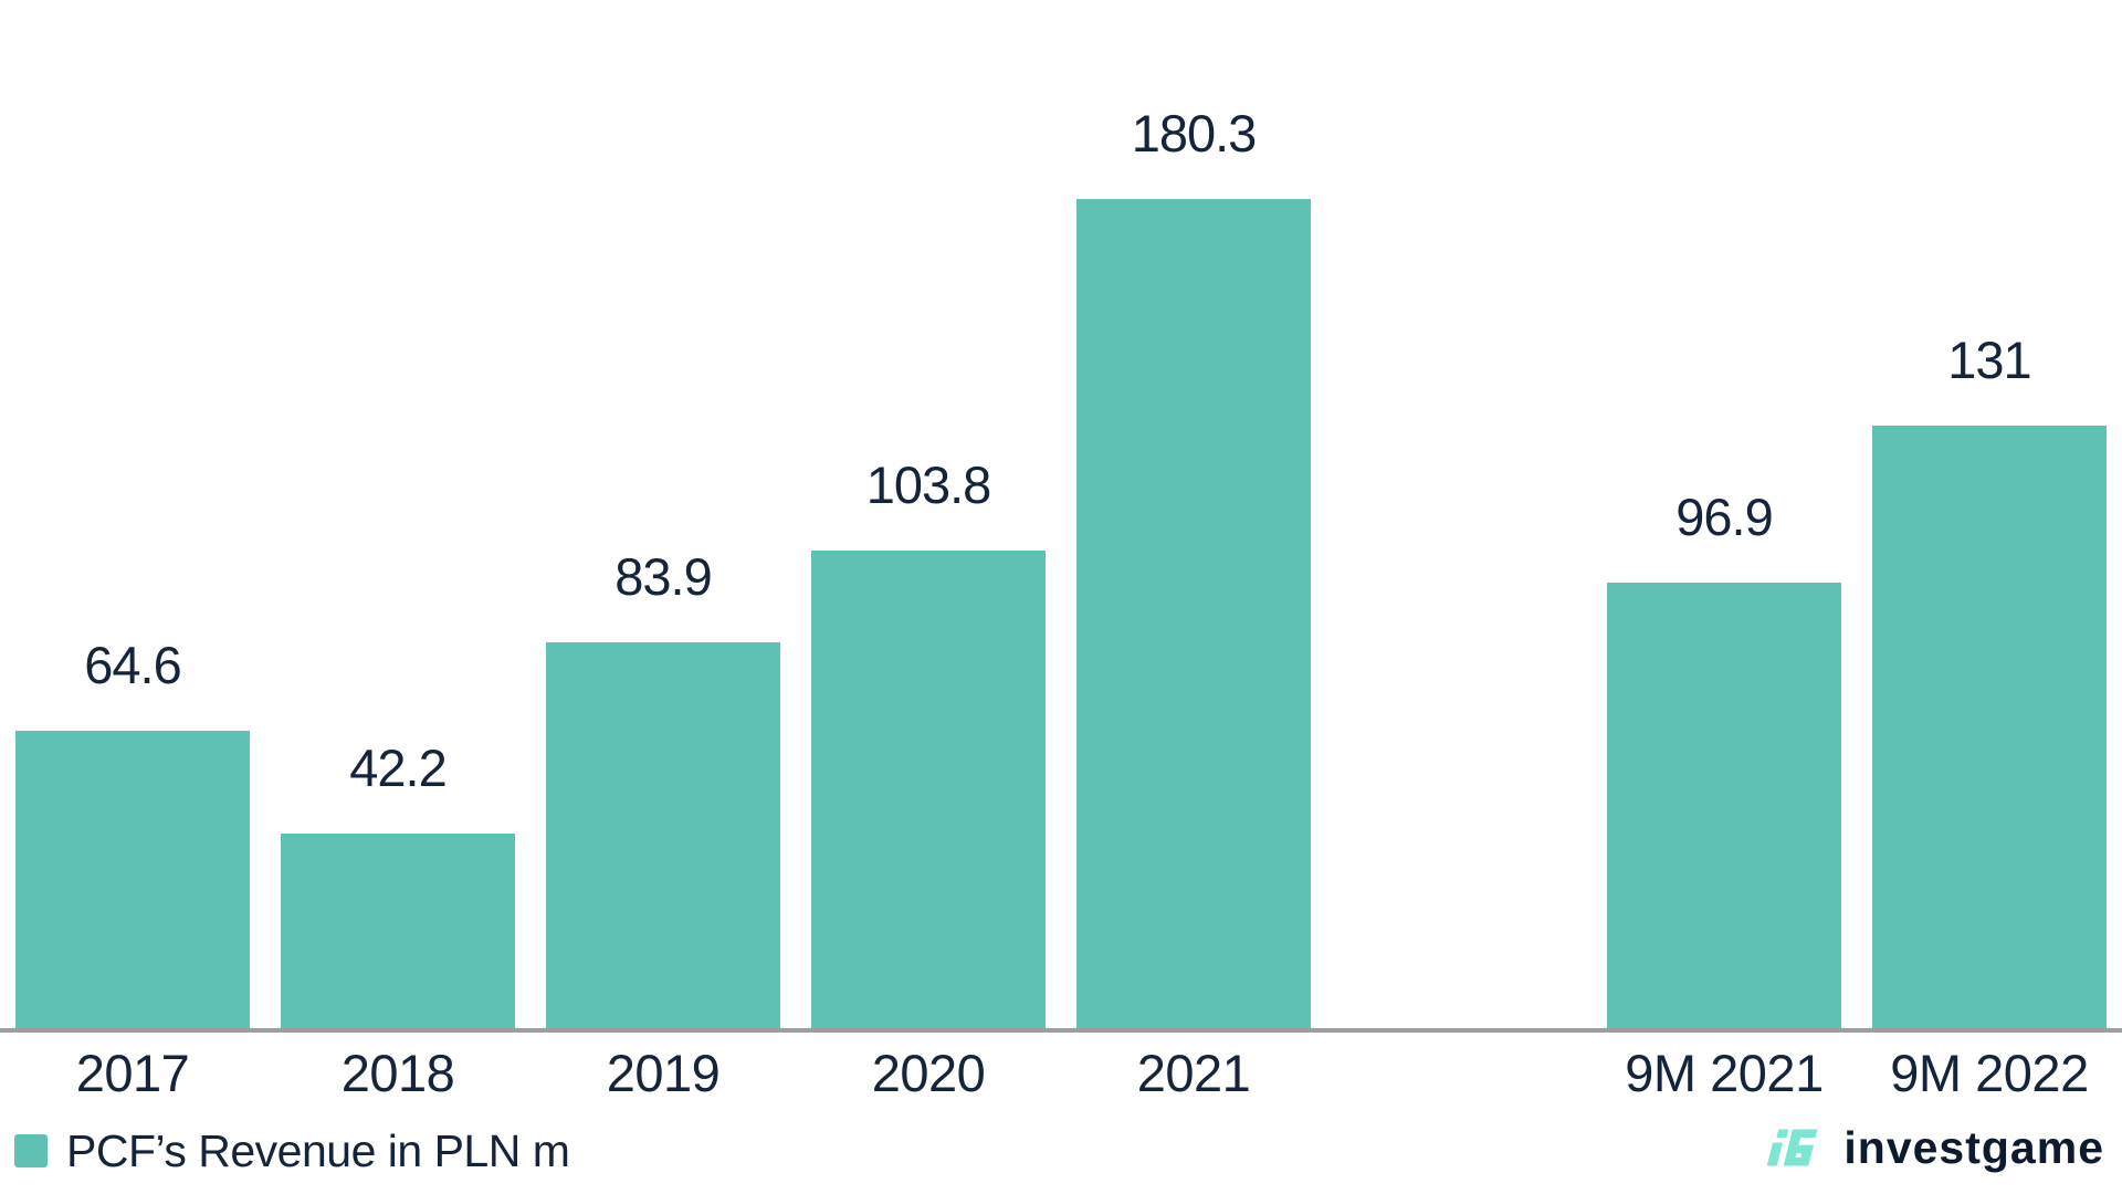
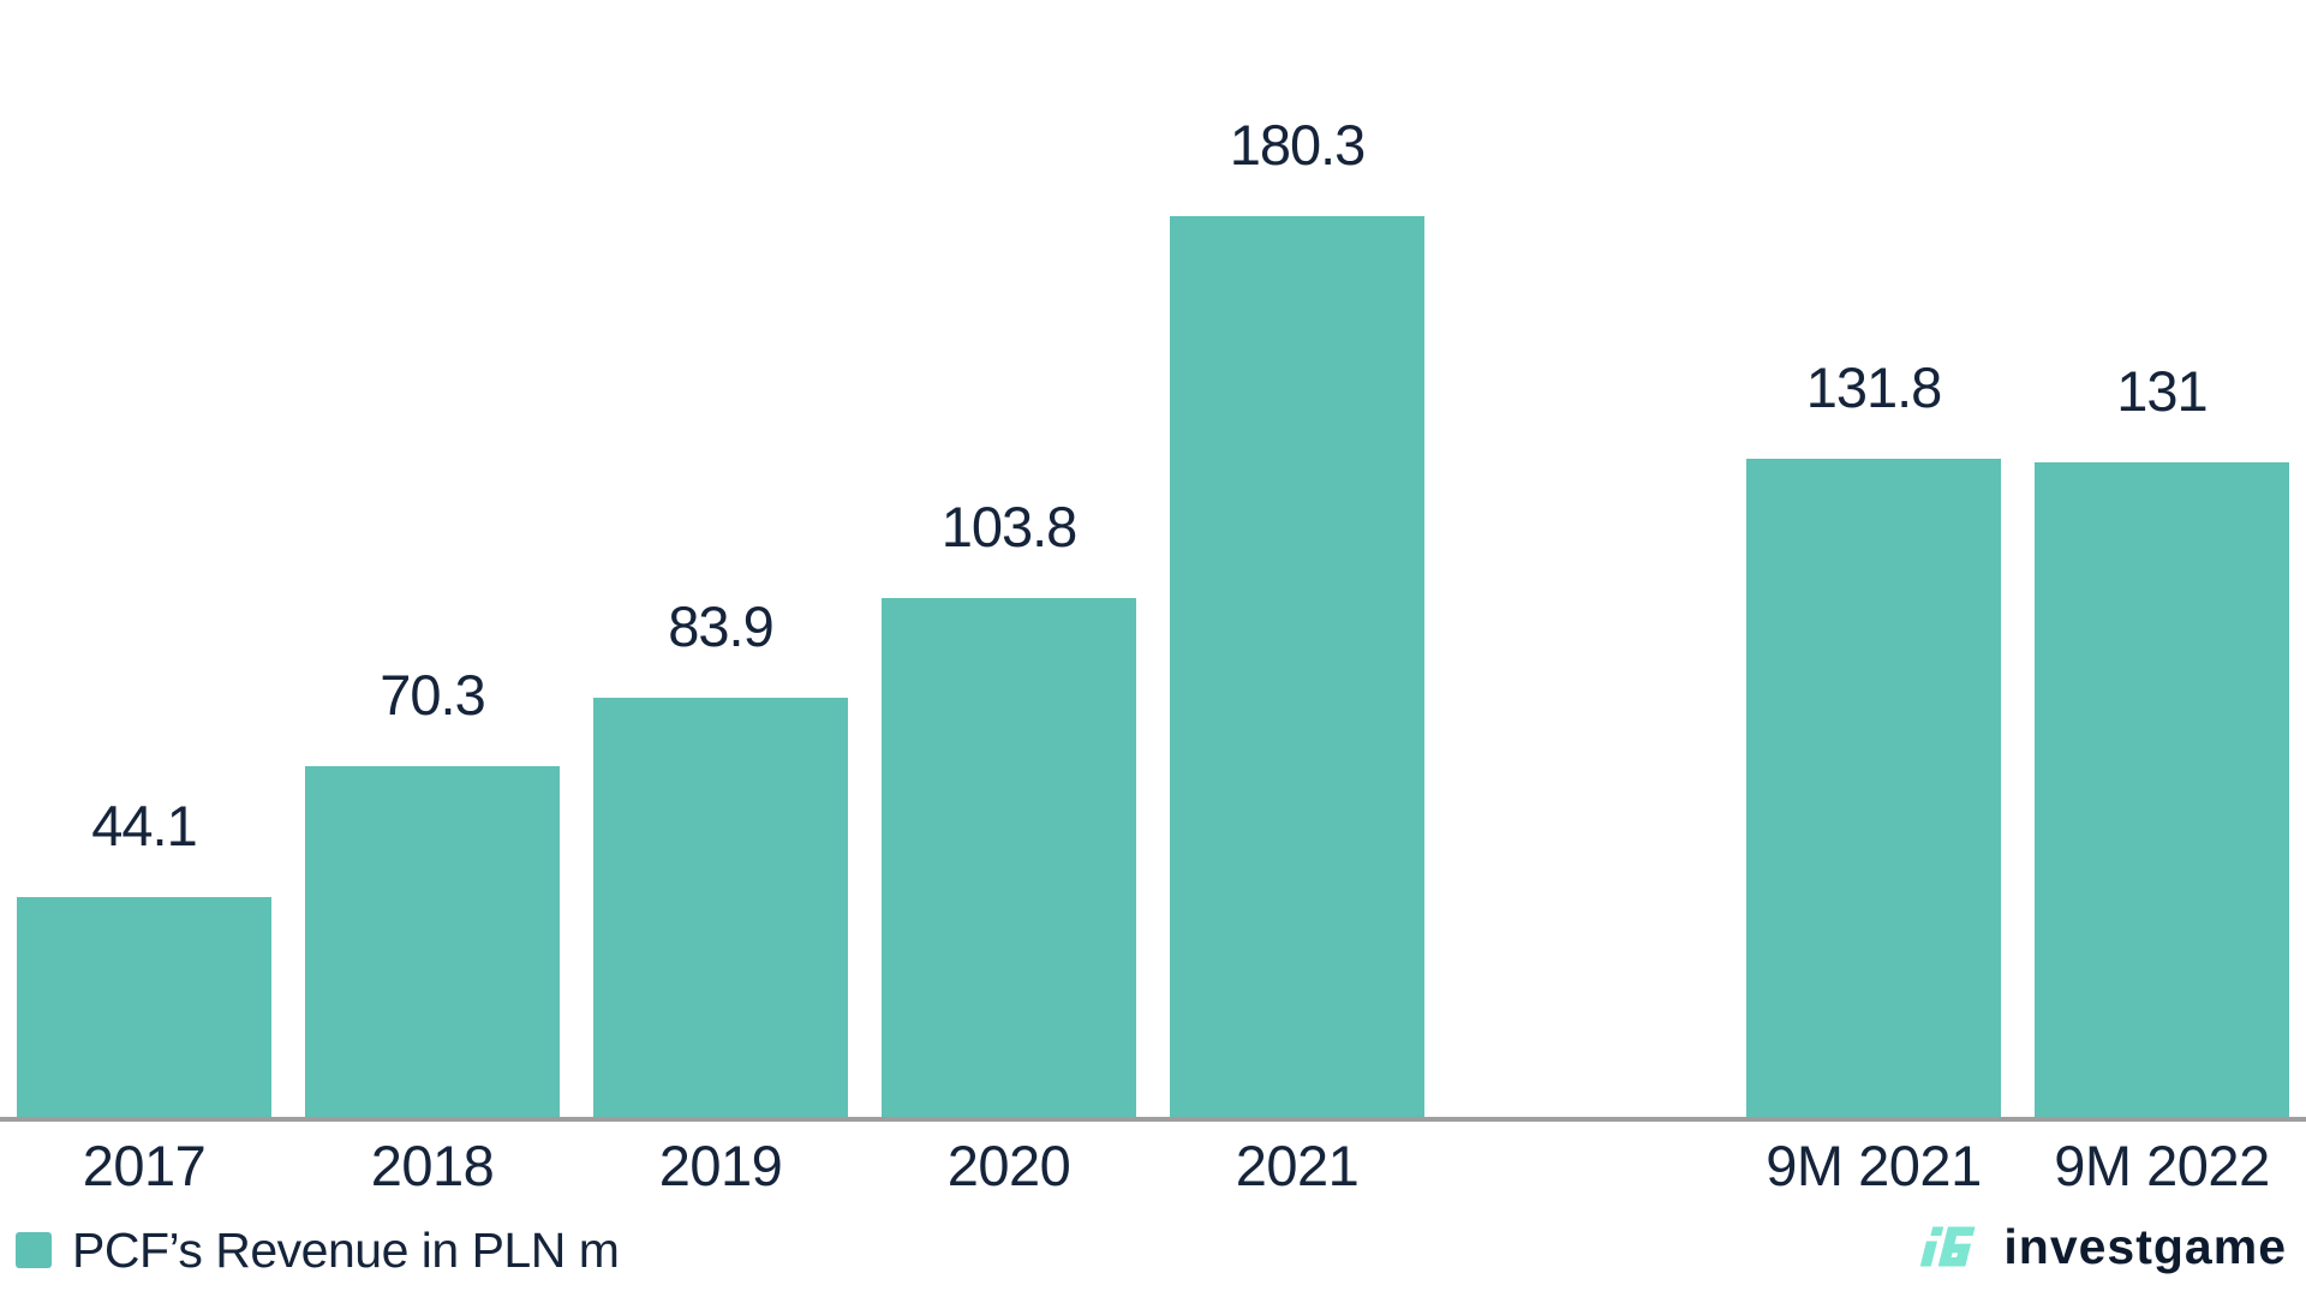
2017: 64.6 -> 44.1
2018: 42.2 -> 70.3
9M 2021: 96.9 -> 131.8
